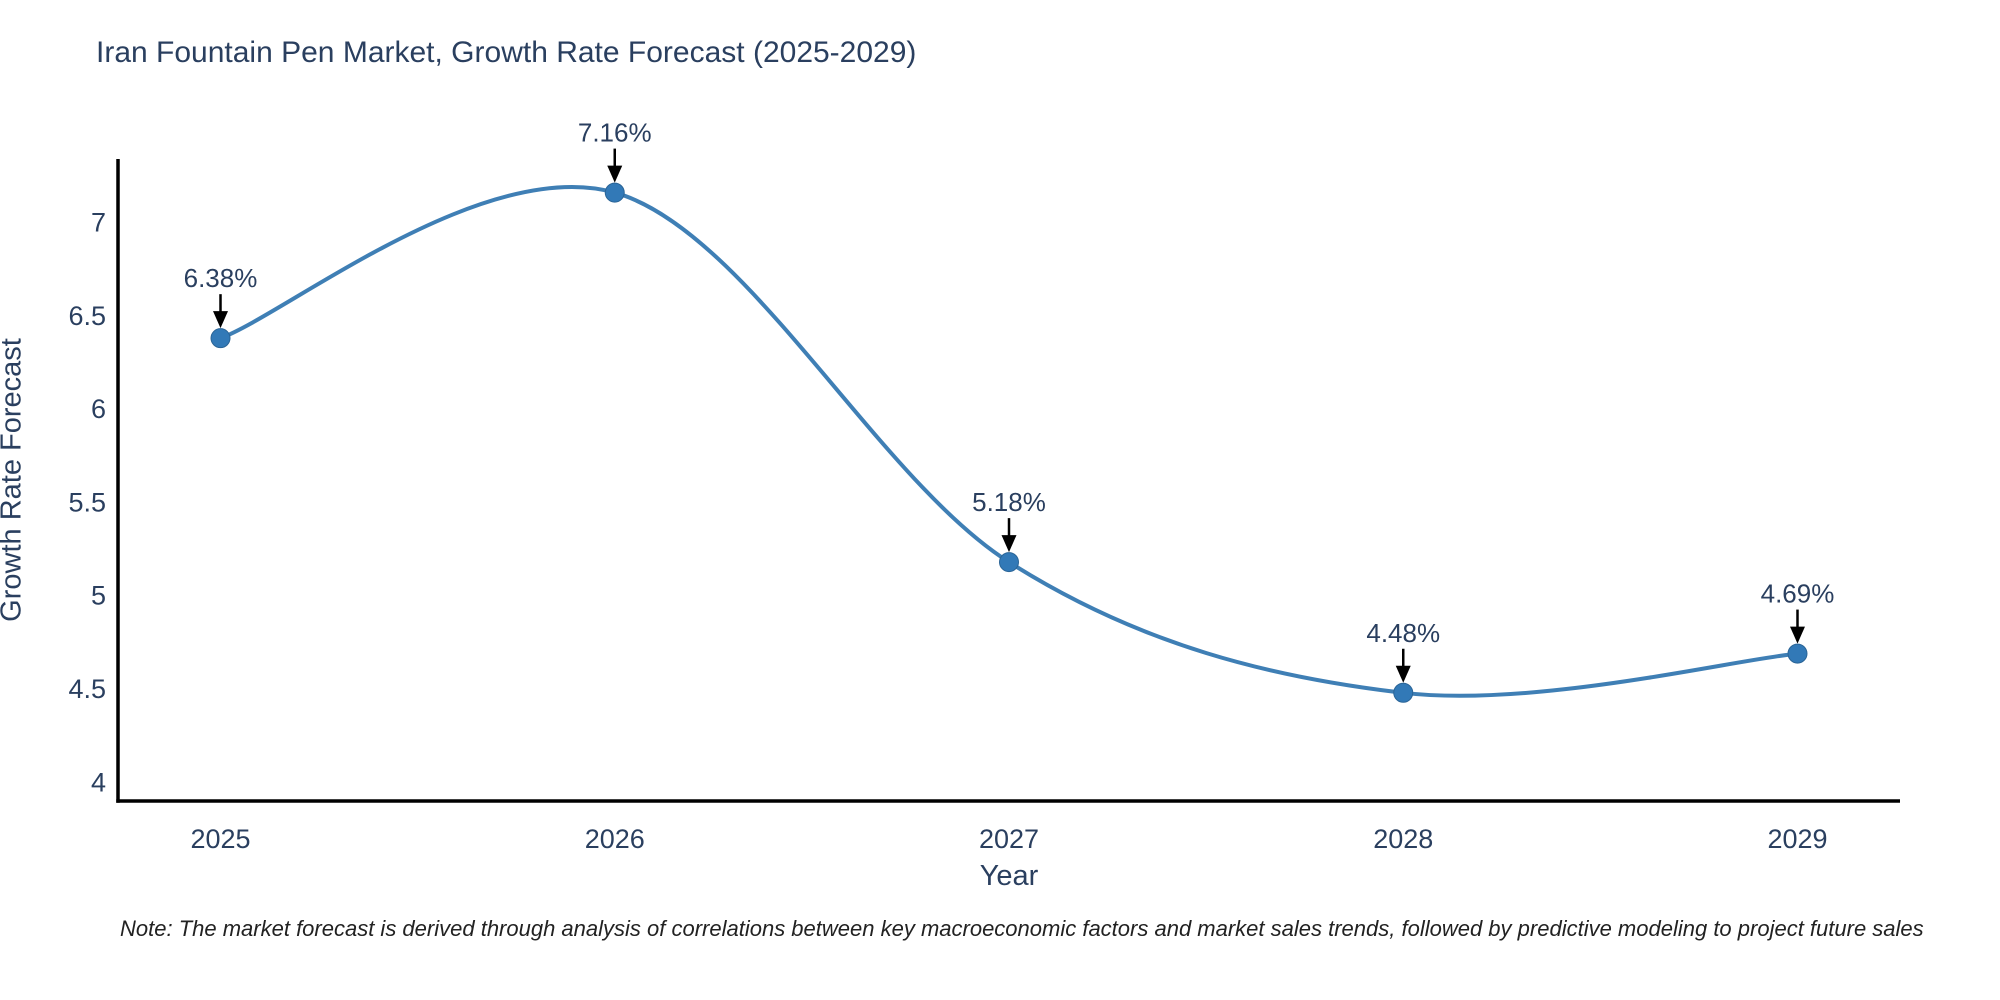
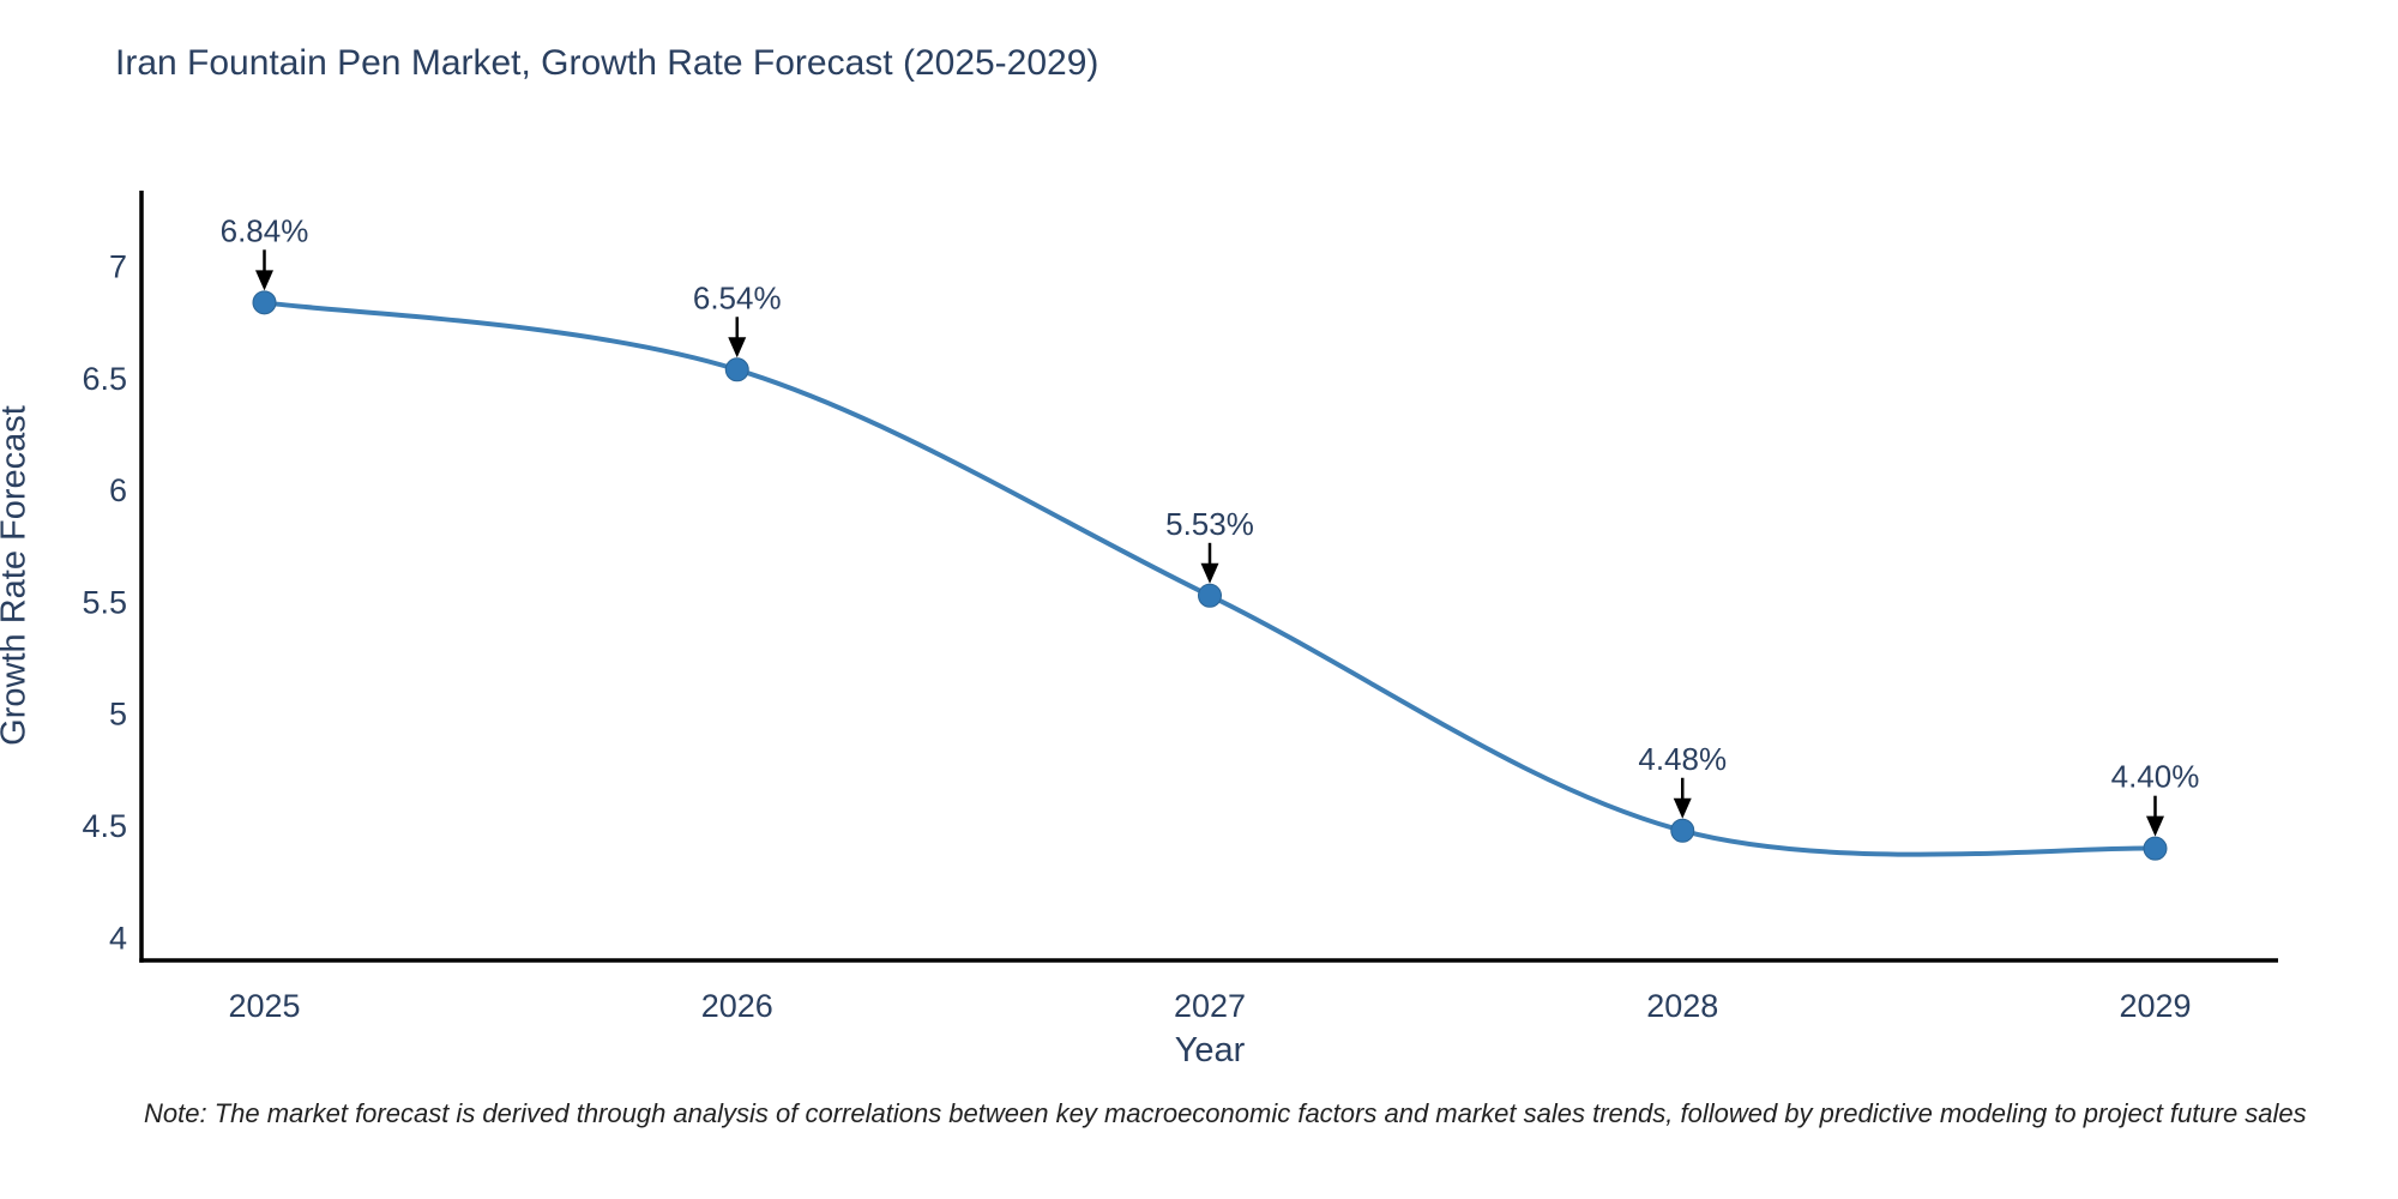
2025: 6.38% -> 6.84%
2026: 7.16% -> 6.54%
2027: 5.18% -> 5.53%
2029: 4.69% -> 4.40%
